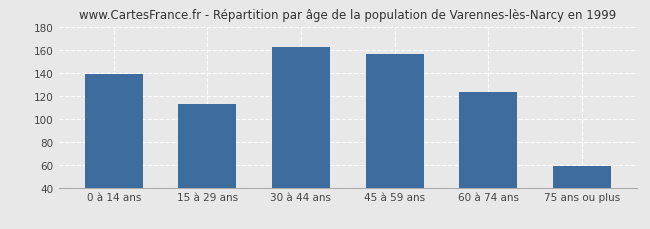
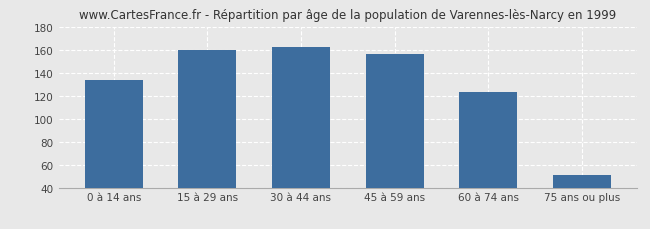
0 à 14 ans: 139 -> 134
15 à 29 ans: 113 -> 160
75 ans ou plus: 59 -> 51
